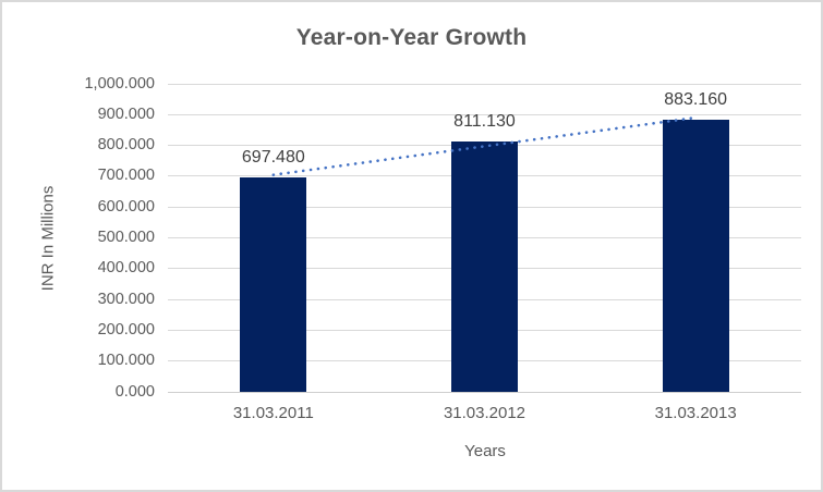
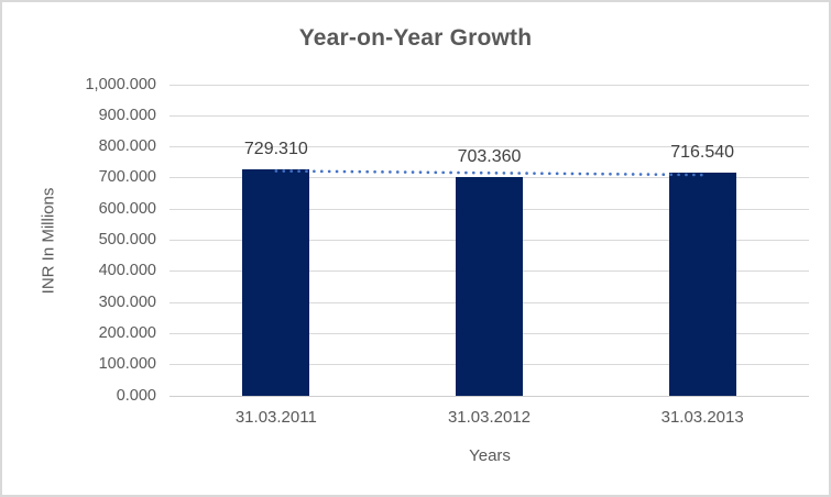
31.03.2011: 697.480 -> 729.310
31.03.2012: 811.130 -> 703.360
31.03.2013: 883.160 -> 716.540
